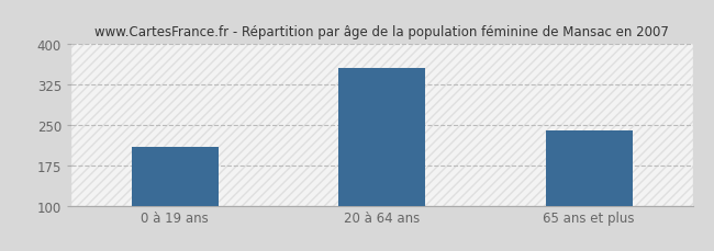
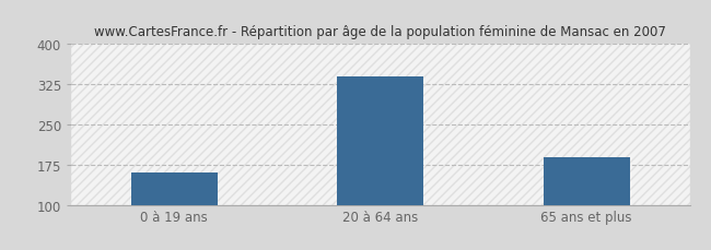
0 à 19 ans: 210 -> 160
20 à 64 ans: 355 -> 340
65 ans et plus: 240 -> 188
